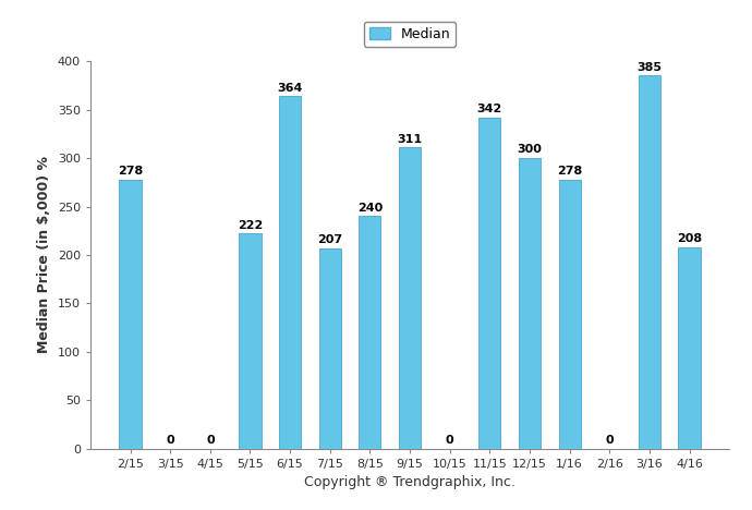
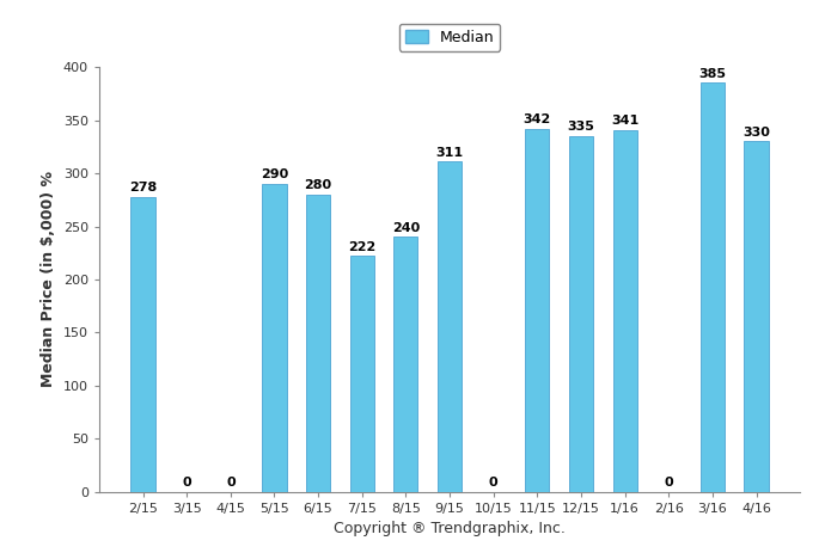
5/15: 222 -> 290
6/15: 364 -> 280
7/15: 207 -> 222
12/15: 300 -> 335
1/16: 278 -> 341
4/16: 208 -> 330
